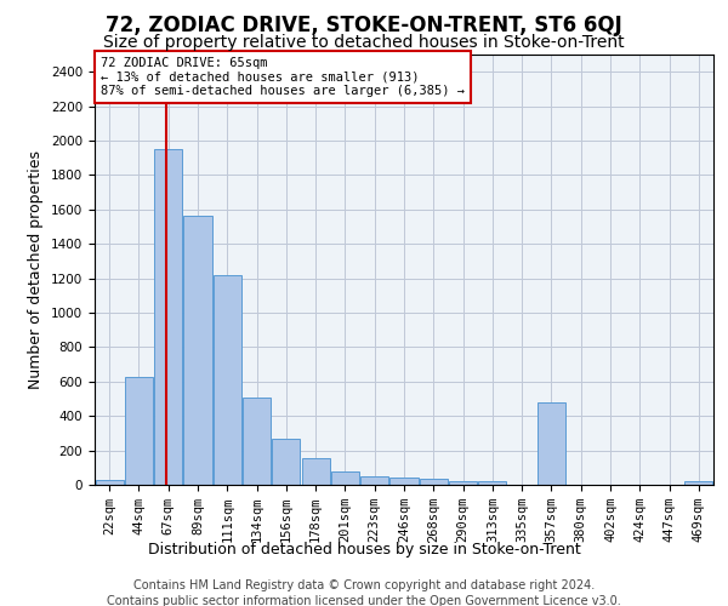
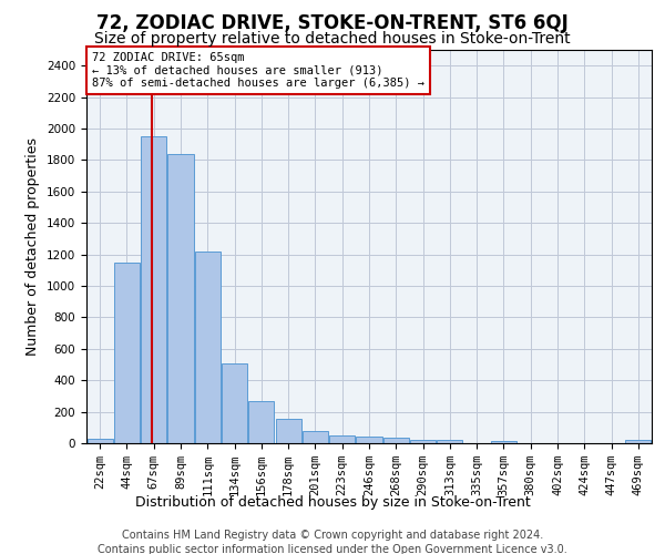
44sqm: 630 -> 1150
89sqm: 1560 -> 1840
357sqm: 480 -> 20
